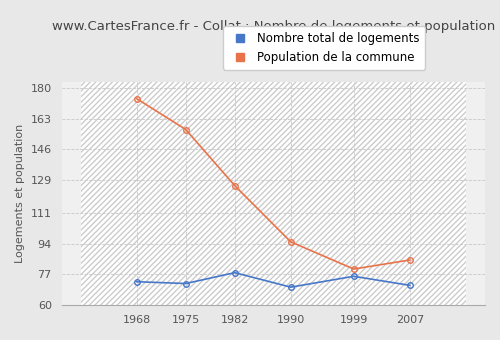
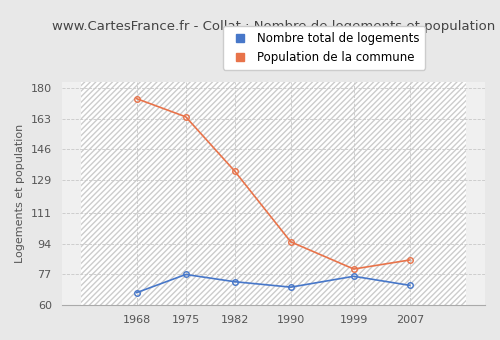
Nombre total de logements/1968: 73 -> 67
Nombre total de logements/1975: 72 -> 77
Population de la commune/1975: 157 -> 164
Nombre total de logements/1982: 78 -> 73
Population de la commune/1982: 126 -> 134
